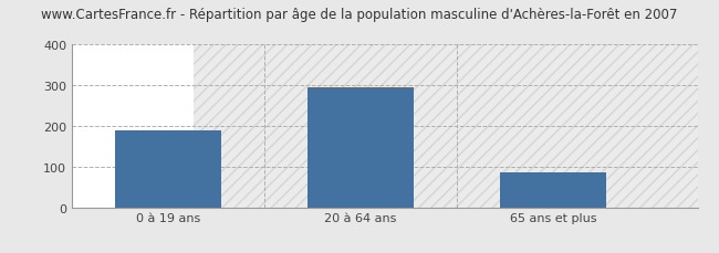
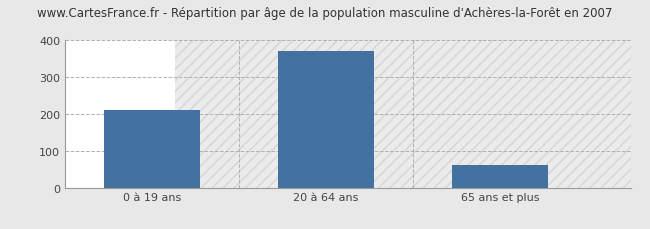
0 à 19 ans: 190 -> 210
20 à 64 ans: 295 -> 370
65 ans et plus: 85 -> 62
